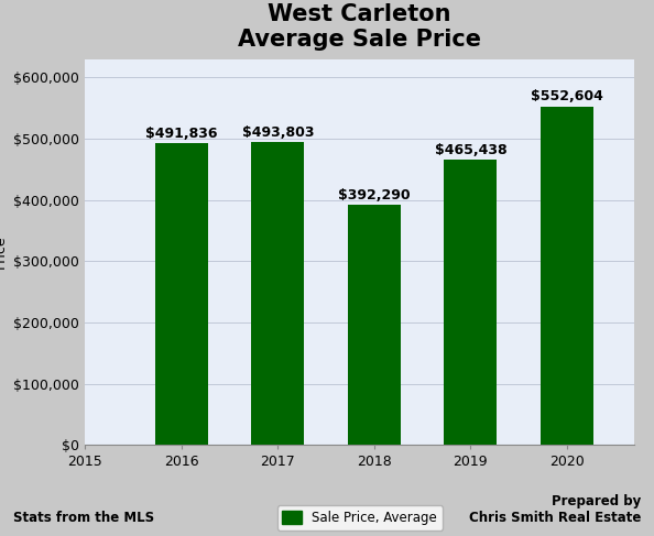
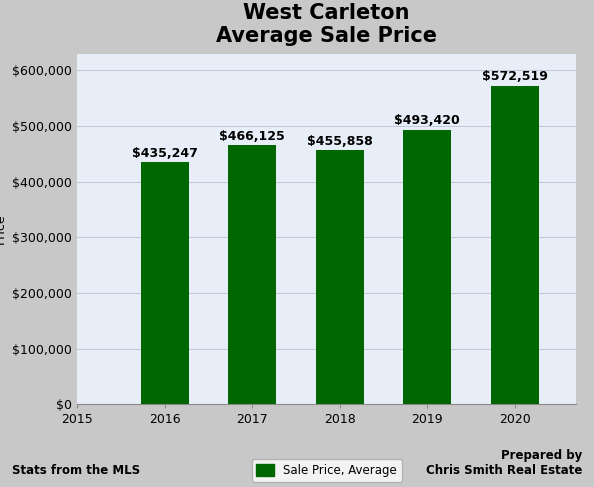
2016: $491,836 -> $435,247
2017: $493,803 -> $466,125
2018: $392,290 -> $455,858
2019: $465,438 -> $493,420
2020: $552,604 -> $572,519
